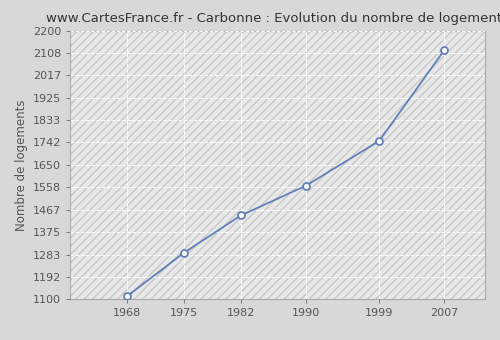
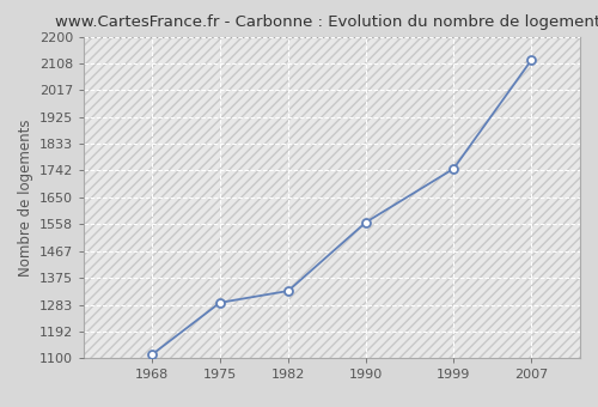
1982: 1443 -> 1330
